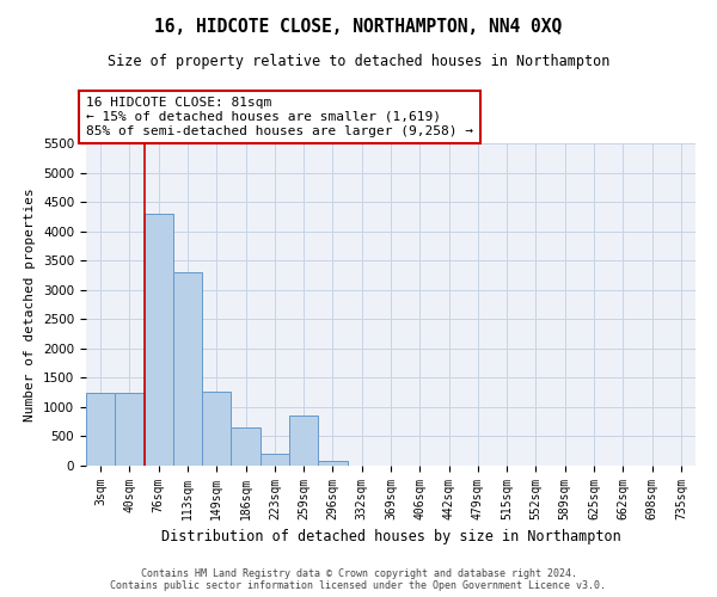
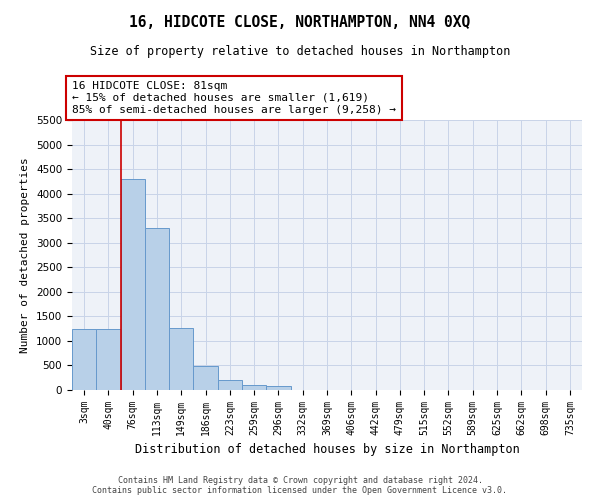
186sqm: 650 -> 480
259sqm: 850 -> 110
